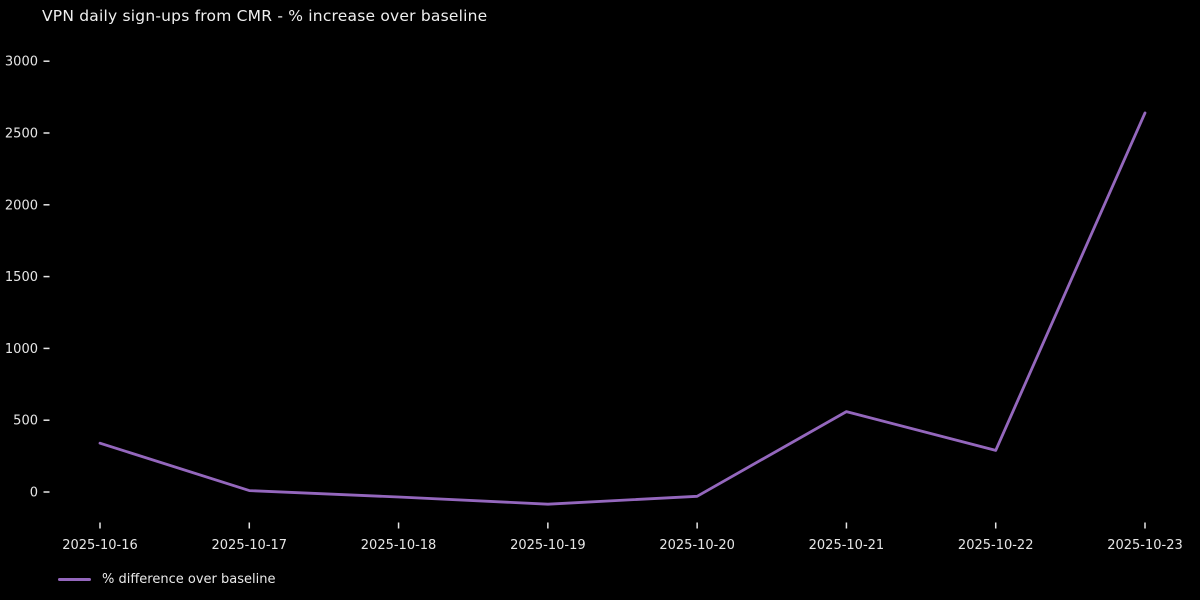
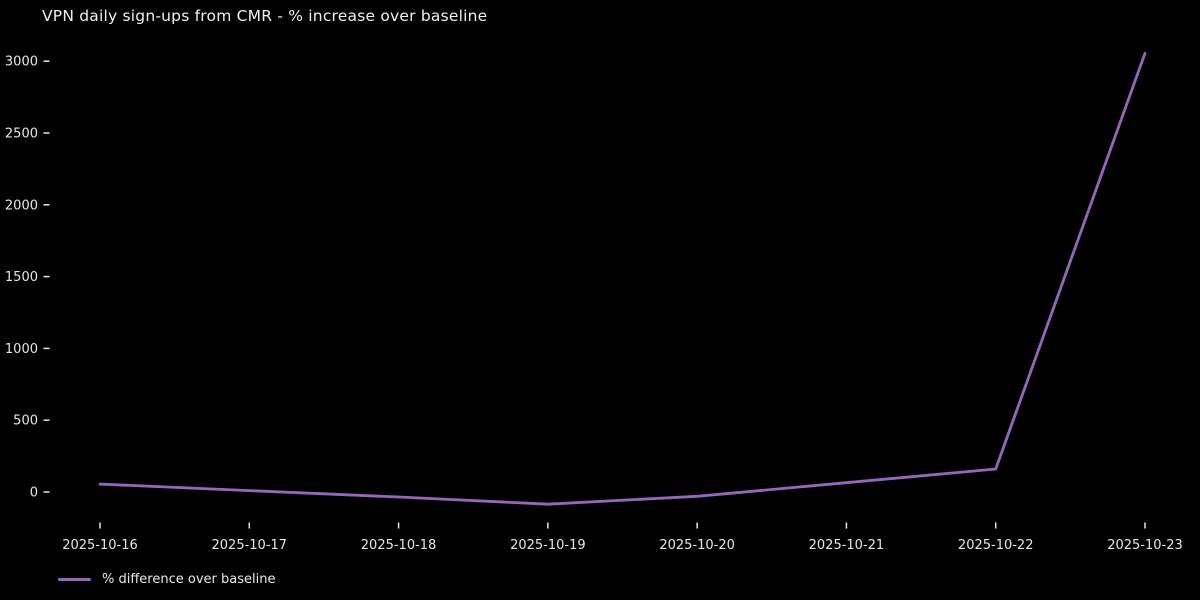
2025-10-16: 340 -> 60
2025-10-21: 560 -> 60
2025-10-22: 290 -> 160
2025-10-23: 2640 -> 3060
